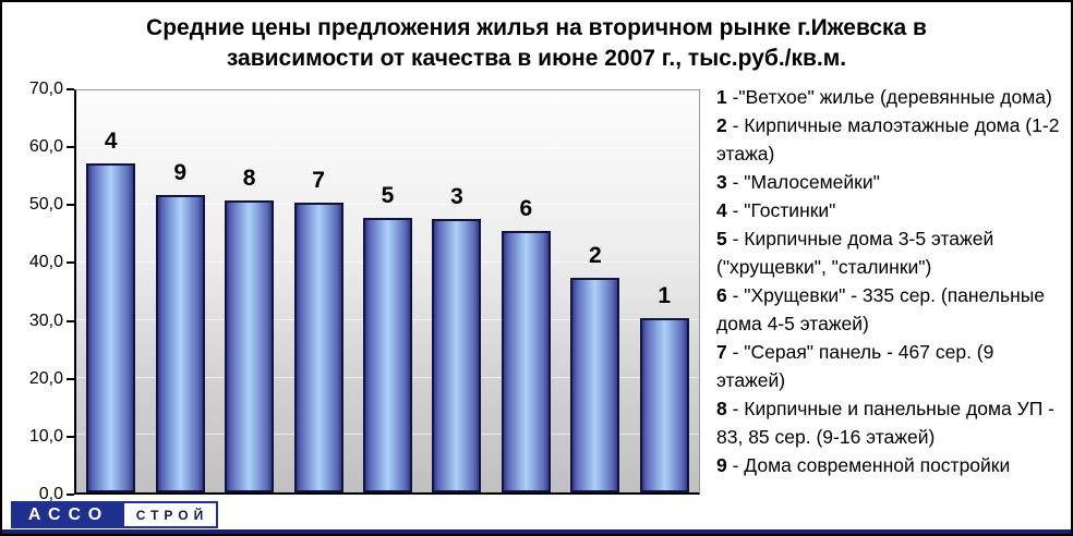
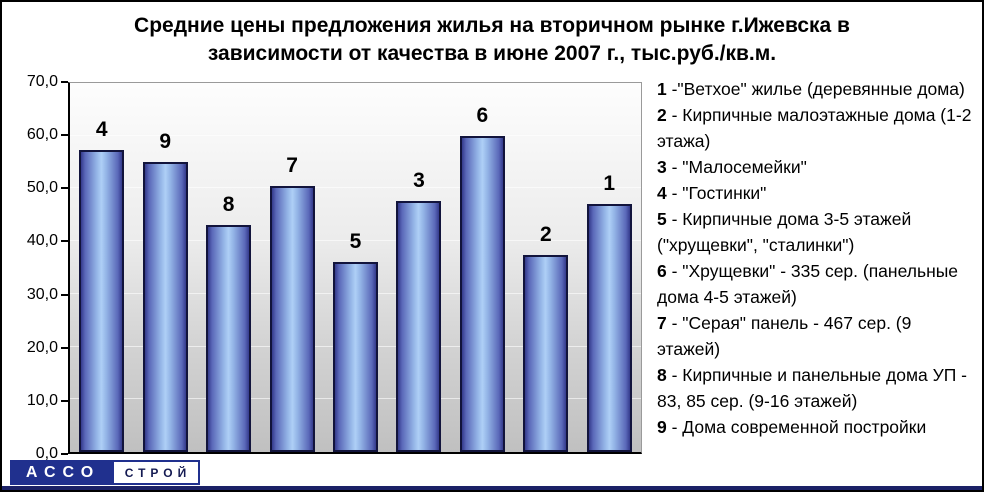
9: 52 -> 55
8: 51 -> 43
5: 48 -> 36
6: 46 -> 60
1: 30 -> 47
